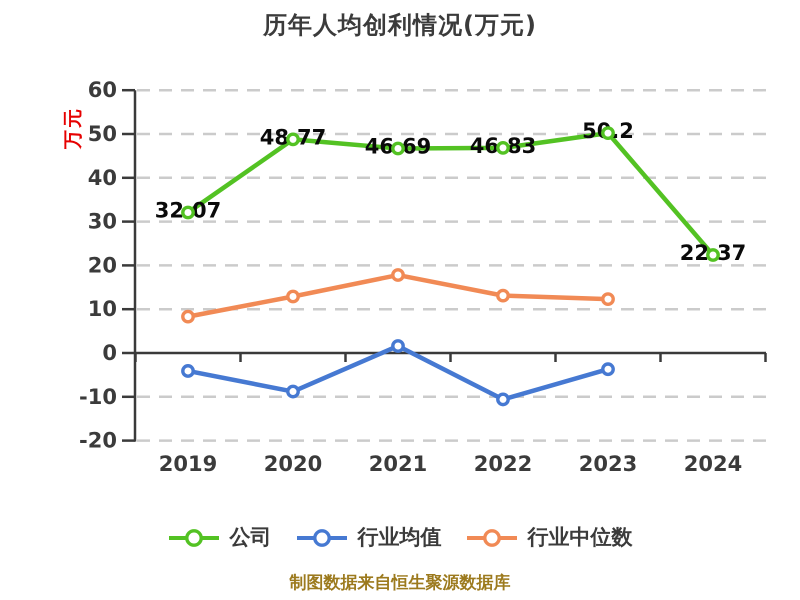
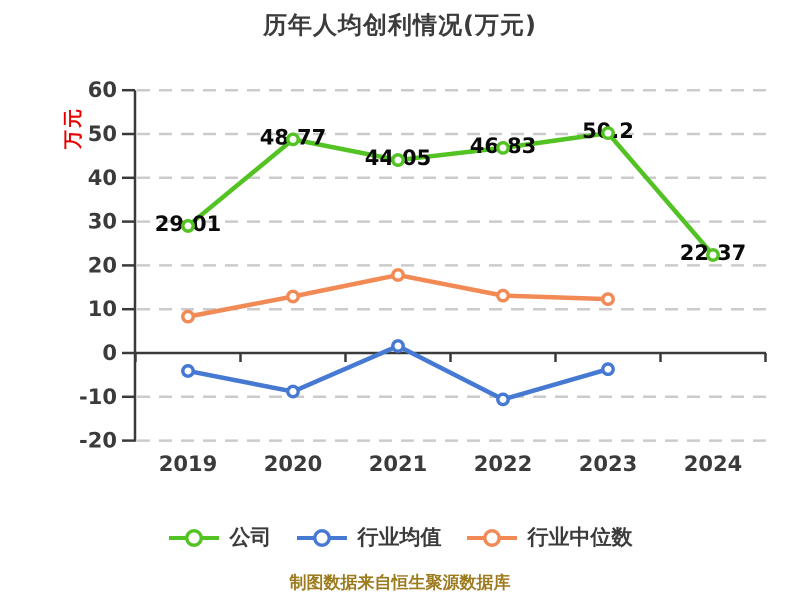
公司/2019: 32.07 -> 29.01
公司/2021: 46.69 -> 44.05
